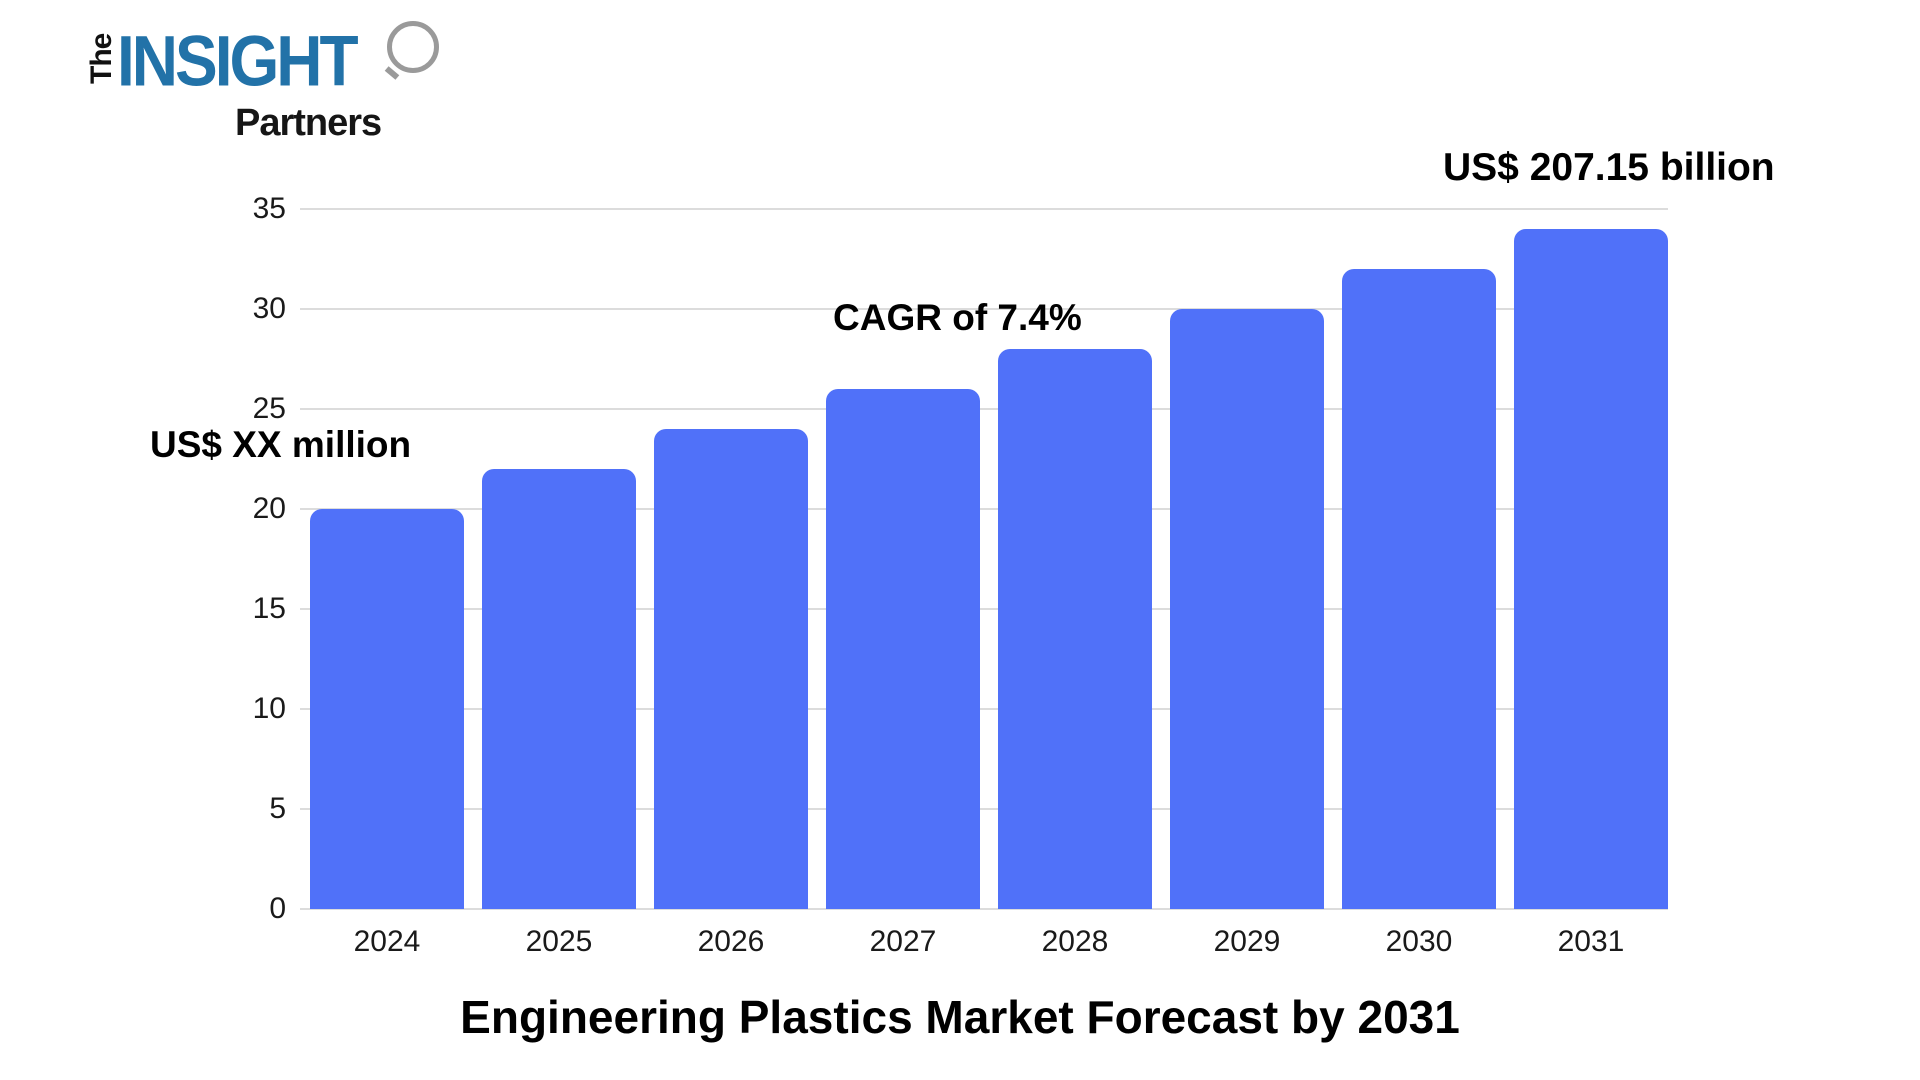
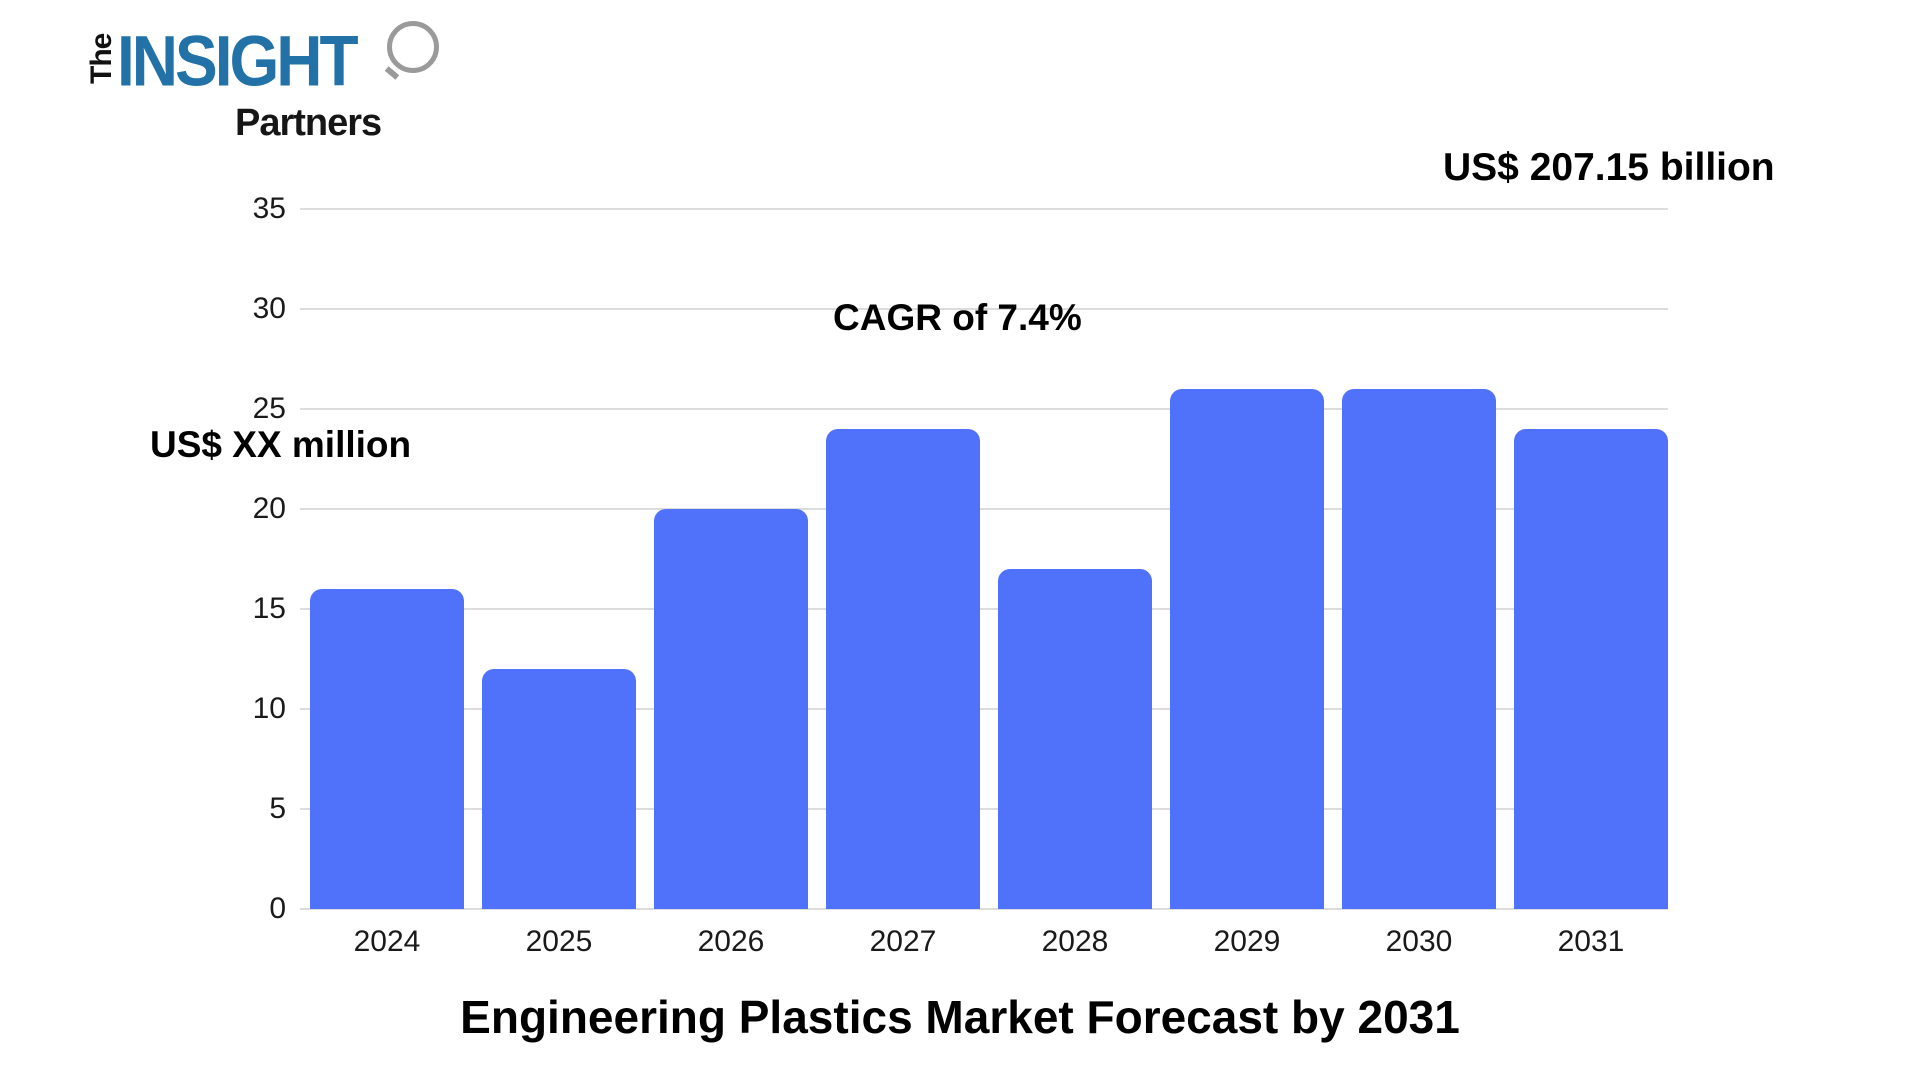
2024: 20 -> 16
2025: 22 -> 12
2026: 24 -> 20
2027: 26 -> 24
2028: 28 -> 17
2029: 30 -> 26
2030: 32 -> 26
2031: 34 -> 24
